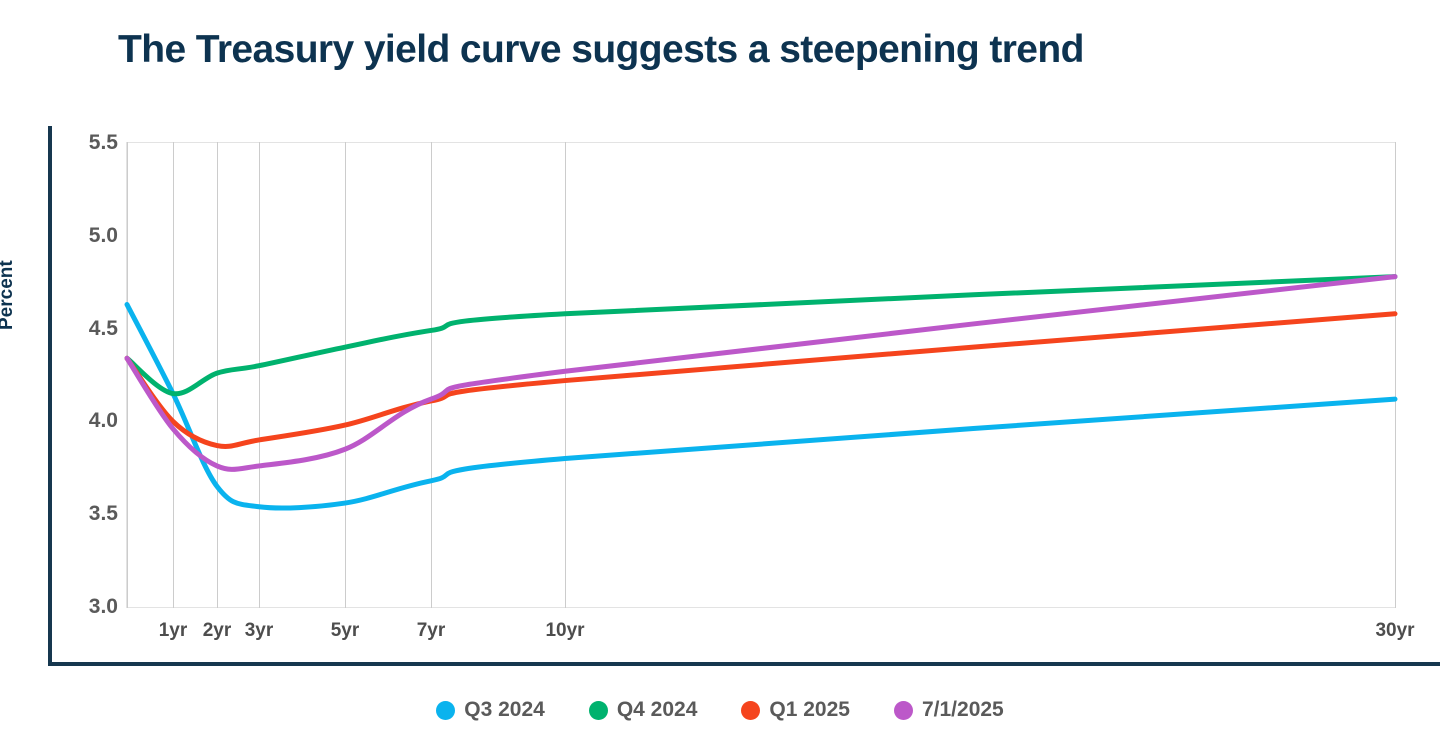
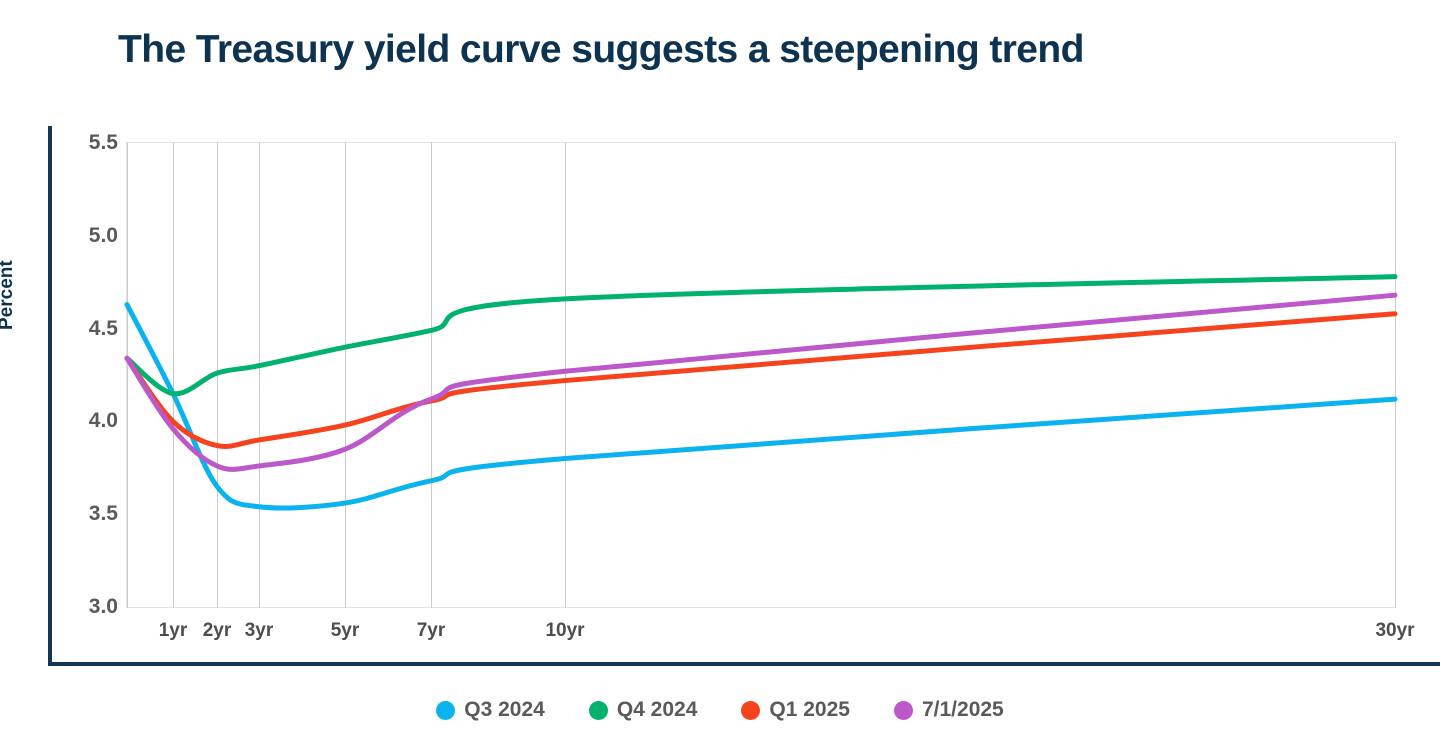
Q4 2024/10yr: 4.58 -> 4.66
7/1/2025/30yr: 4.78 -> 4.68
